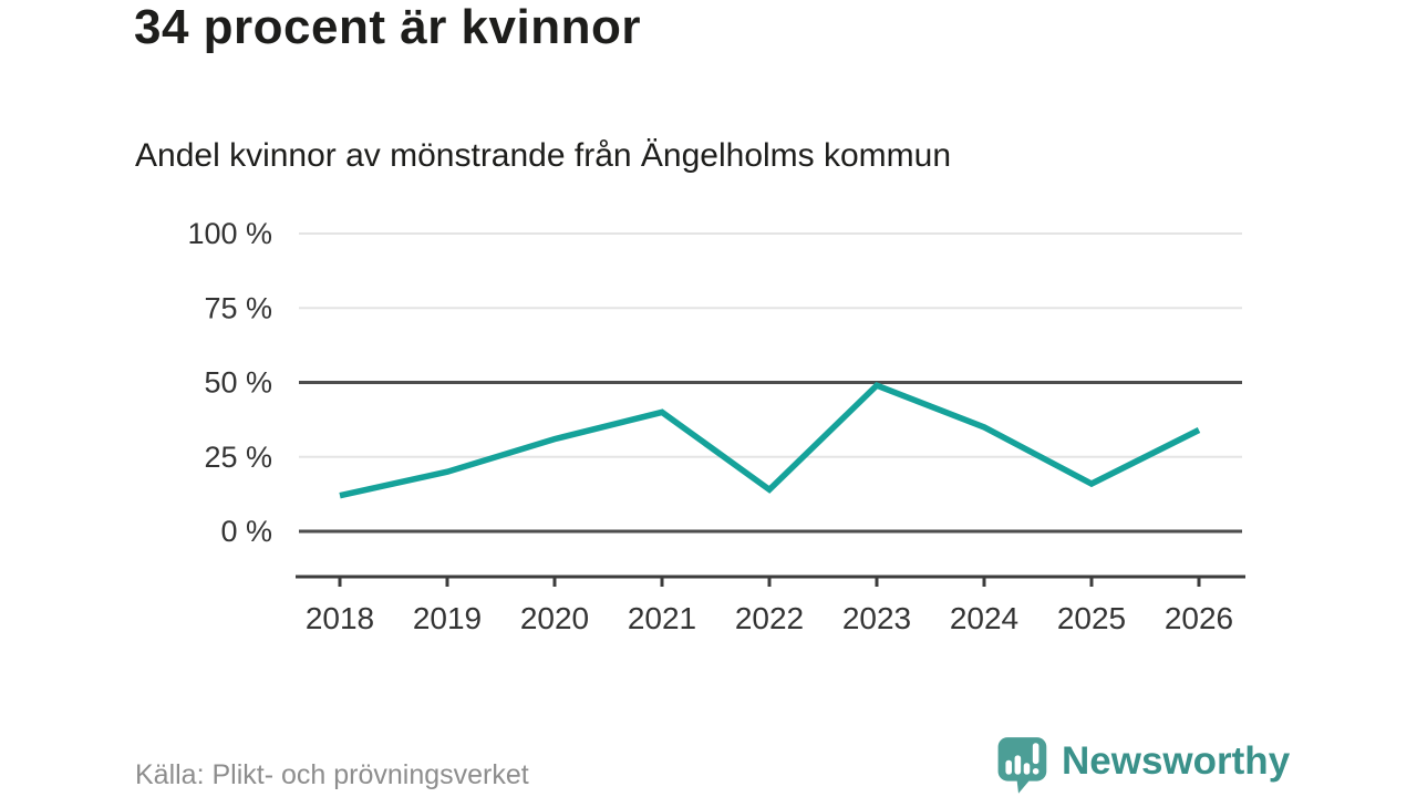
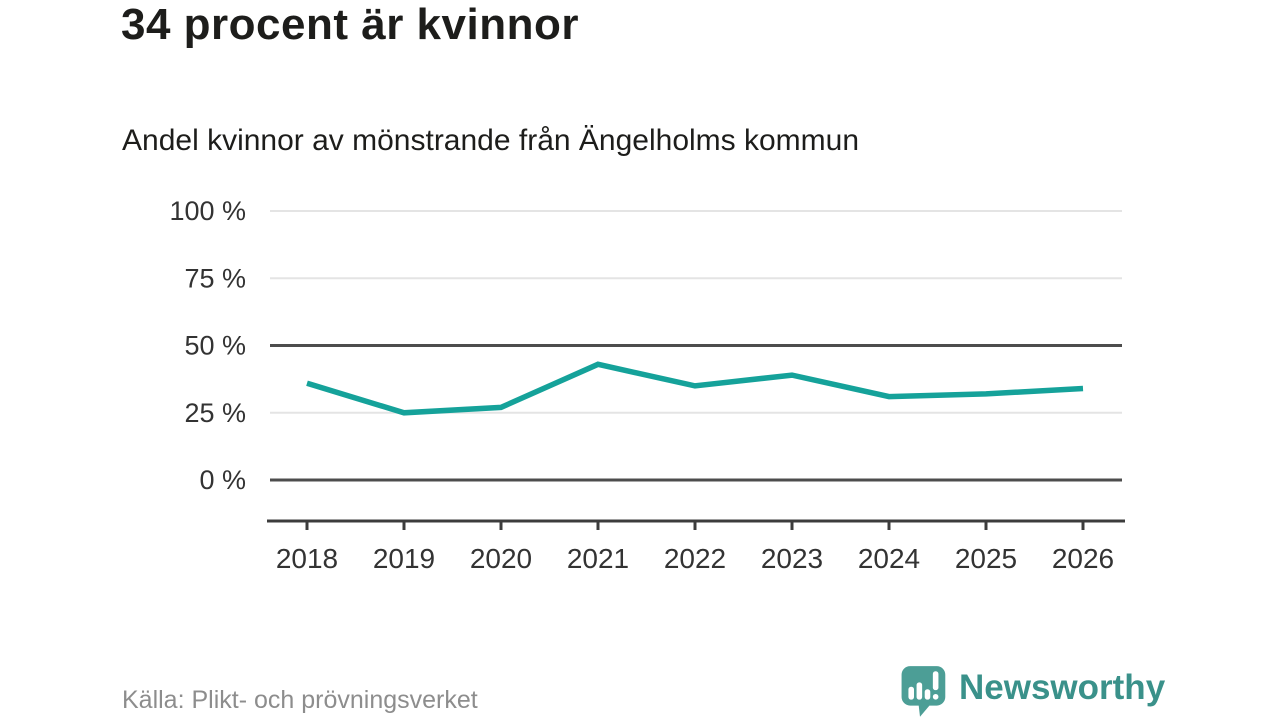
2018: 12% -> 36%
2019: 20% -> 25%
2020: 31% -> 27%
2021: 40% -> 43%
2022: 14% -> 35%
2023: 49% -> 39%
2024: 35% -> 31%
2025: 16% -> 32%
